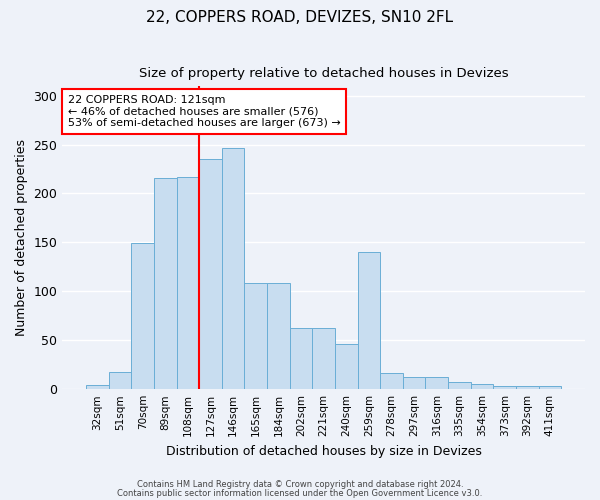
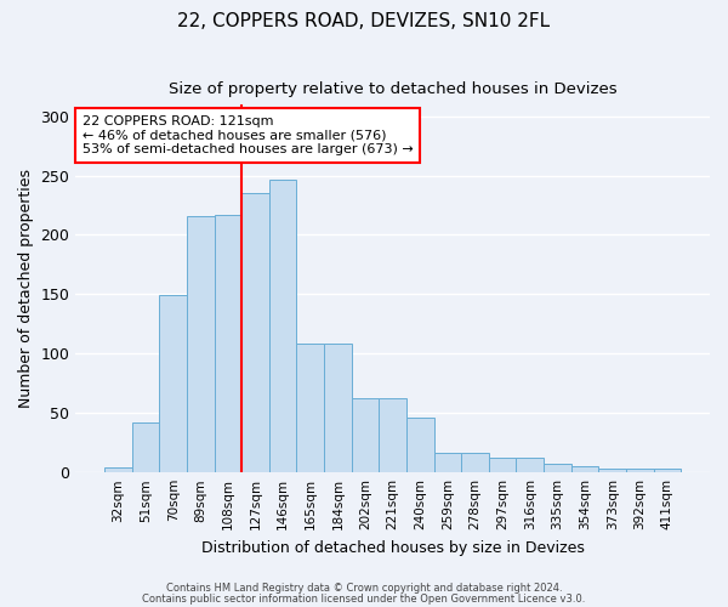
51sqm: 18 -> 42
259sqm: 140 -> 17
